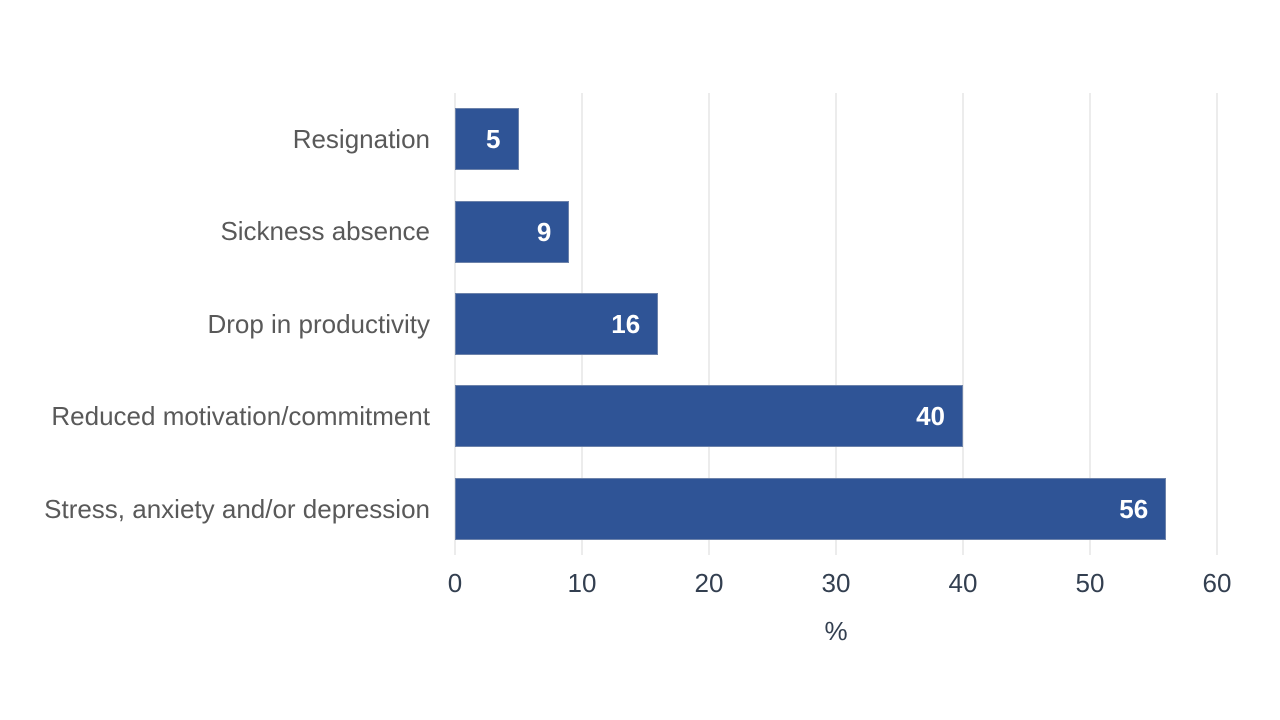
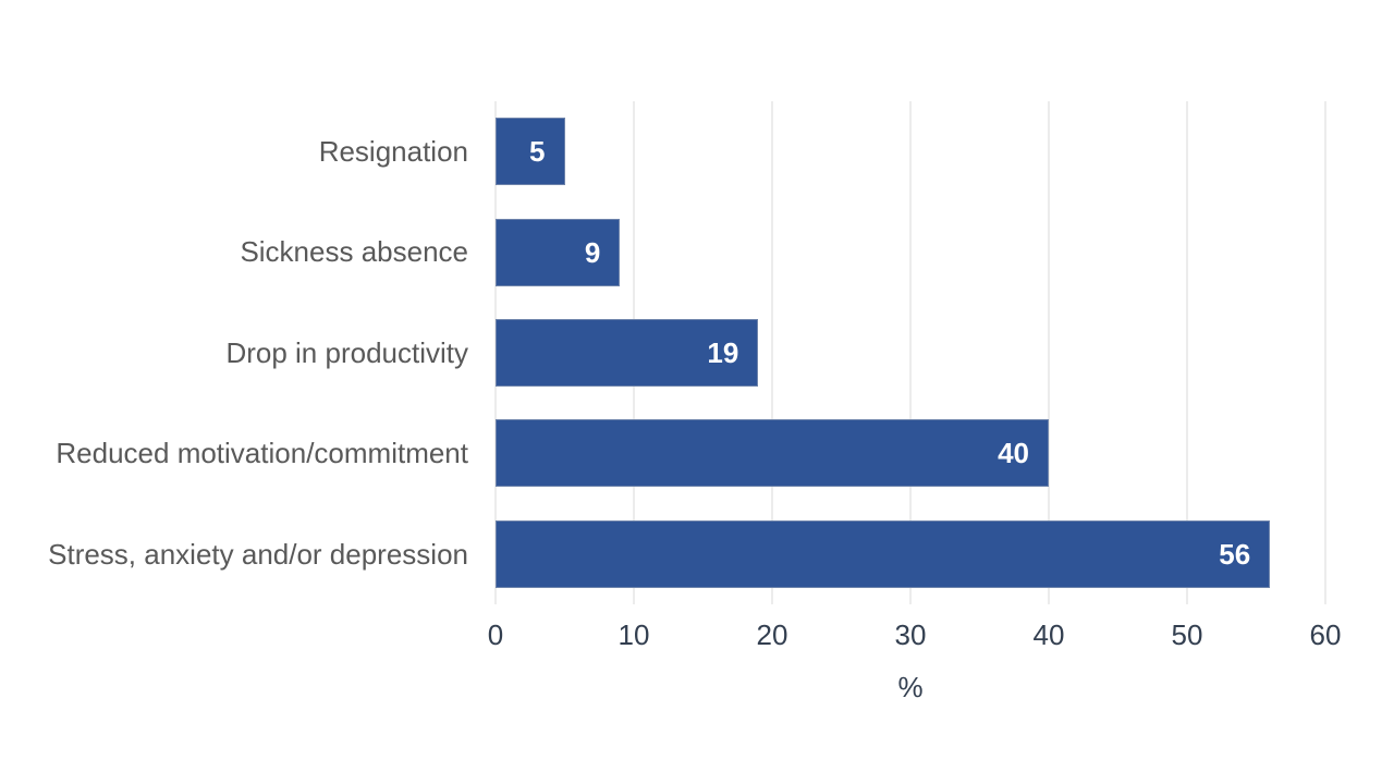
Drop in productivity: 16 -> 19
